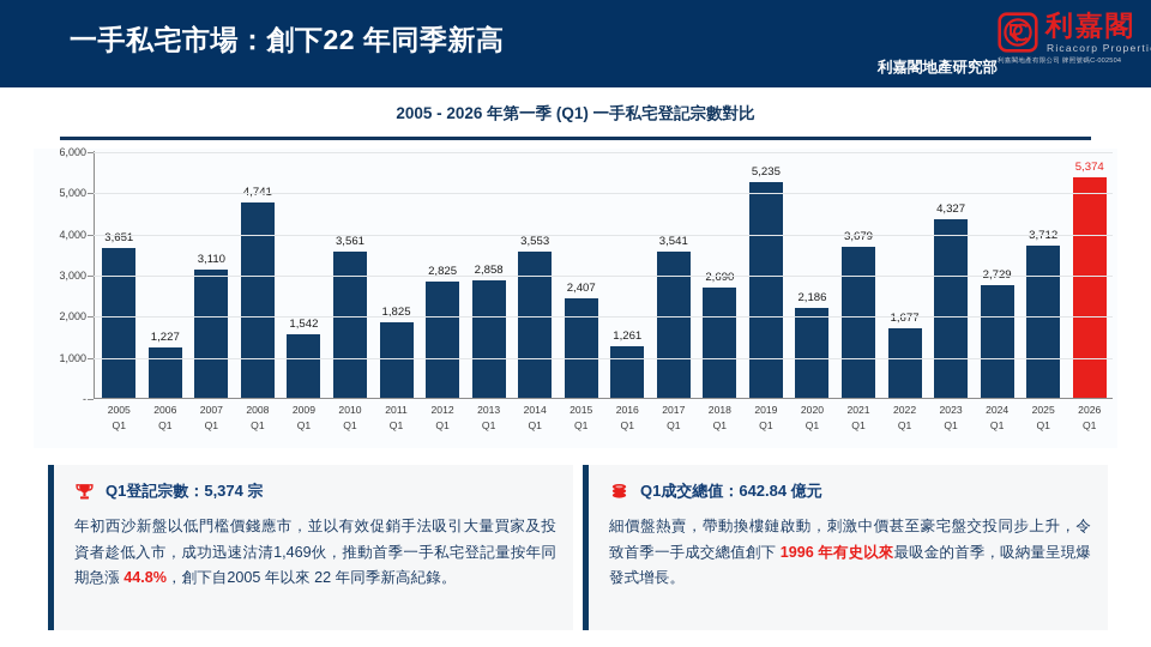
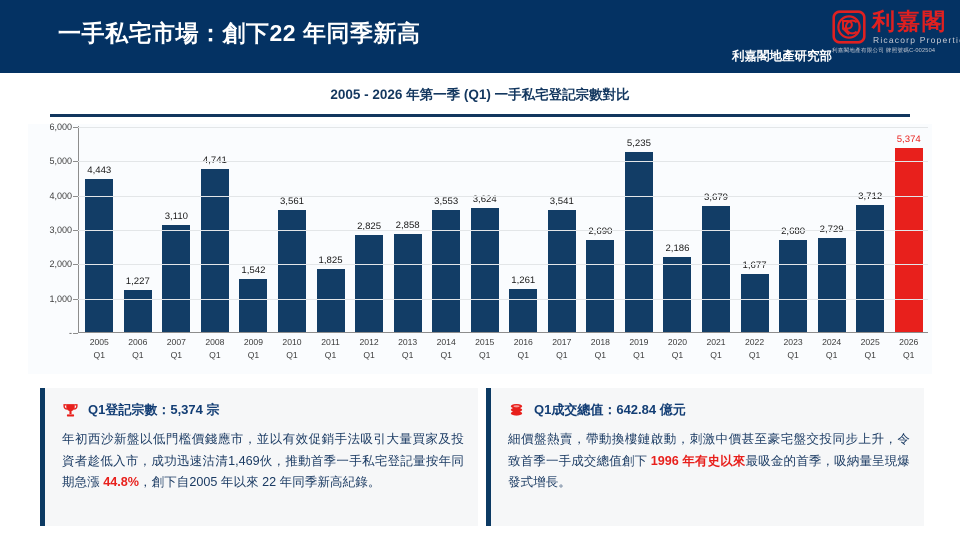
2005: 3,651 -> 4,443
2015: 2,407 -> 3,624
2023: 4,327 -> 2,680
